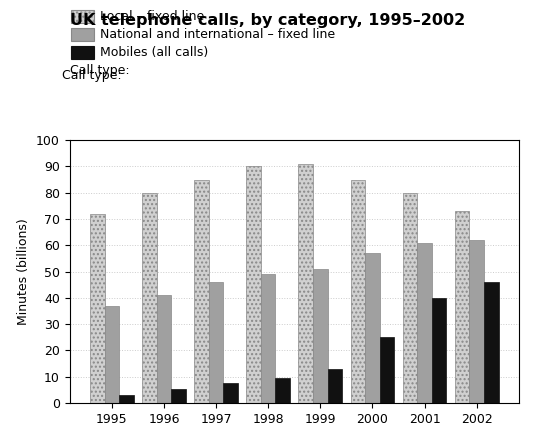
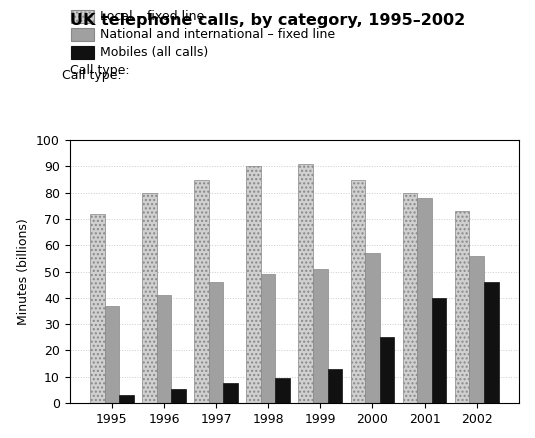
National and international – fixed line/2001: 61 -> 78
National and international – fixed line/2002: 62 -> 56
